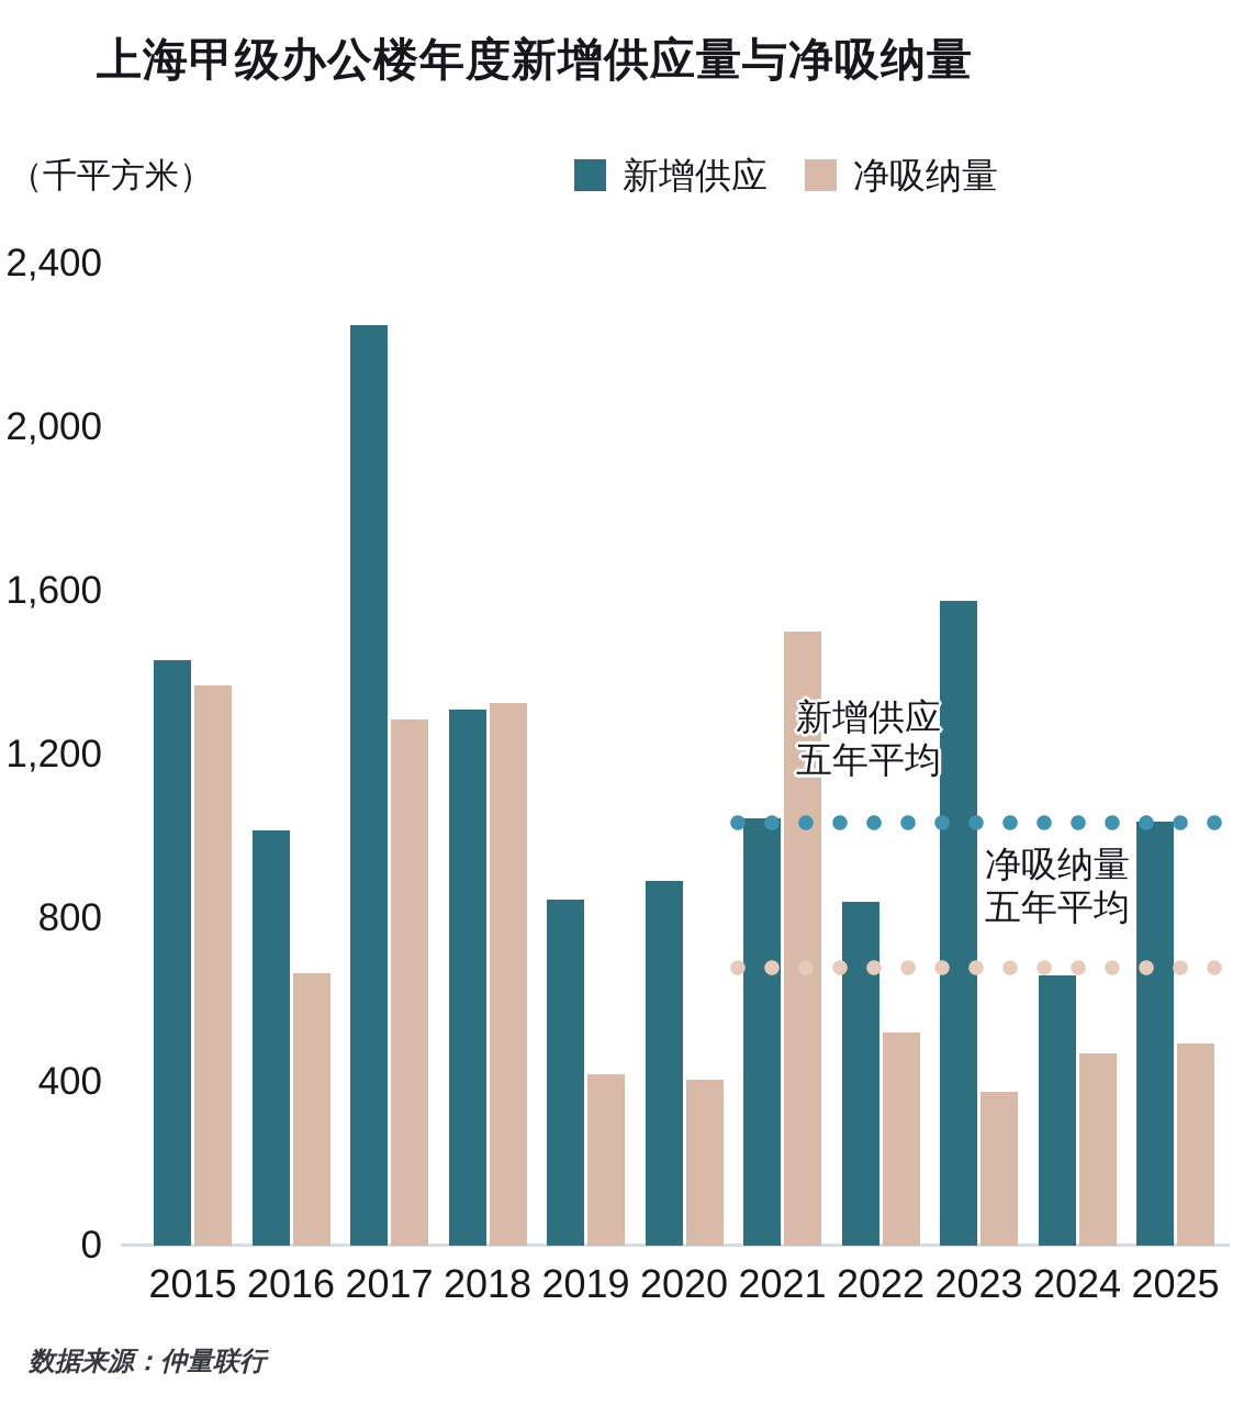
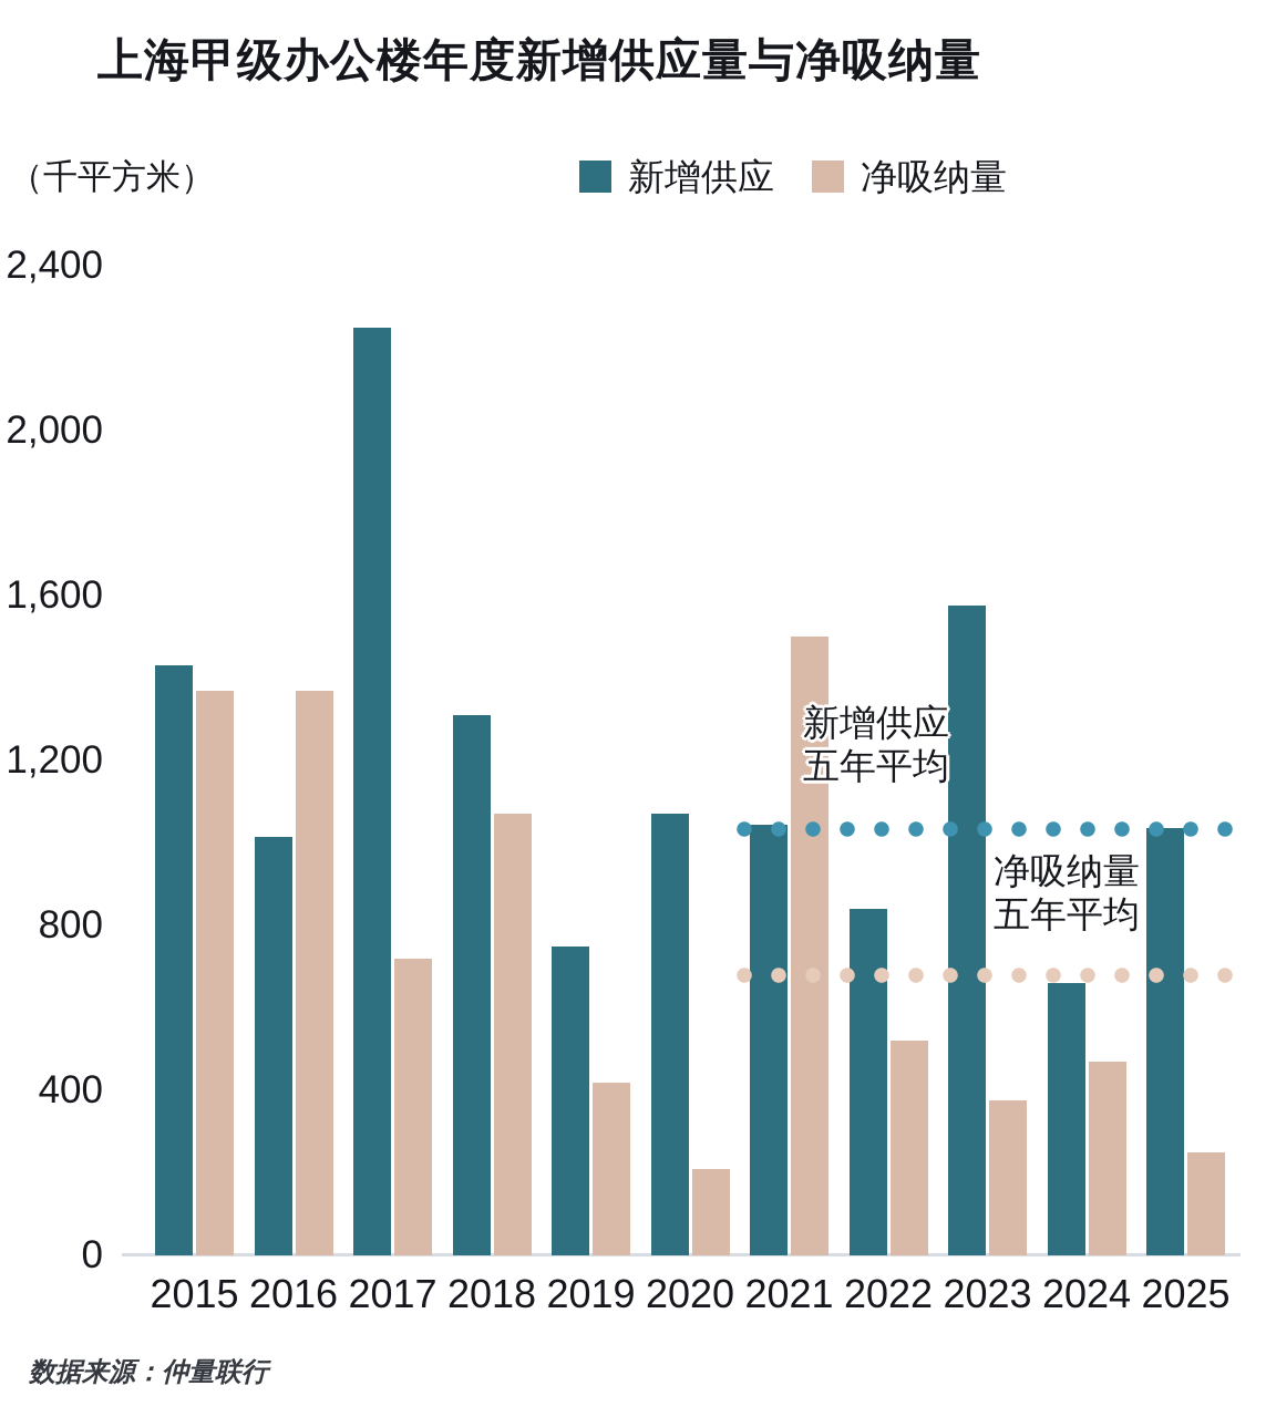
净吸纳量/2016: 660 -> 1370
净吸纳量/2017: 1280 -> 720
净吸纳量/2018: 1320 -> 1070
新增供应/2019: 840 -> 750
新增供应/2020: 890 -> 1070
净吸纳量/2020: 400 -> 210
净吸纳量/2025: 500 -> 250
